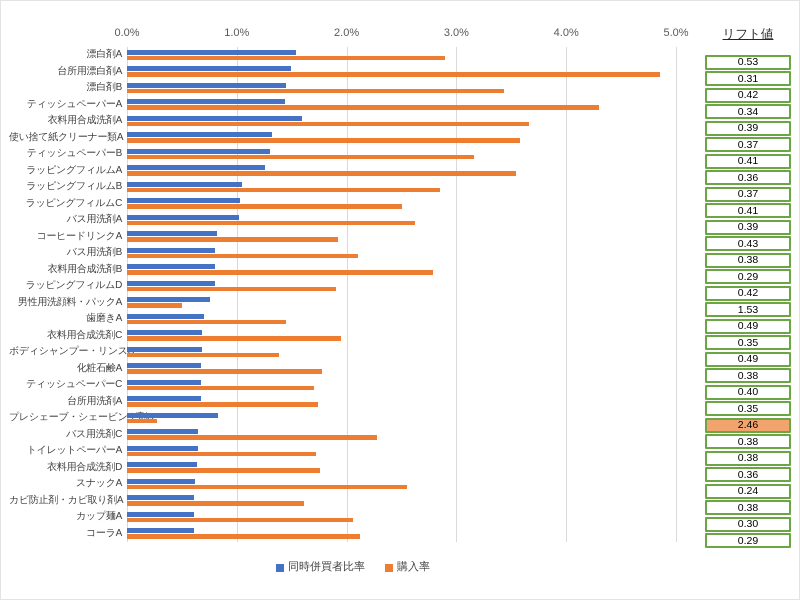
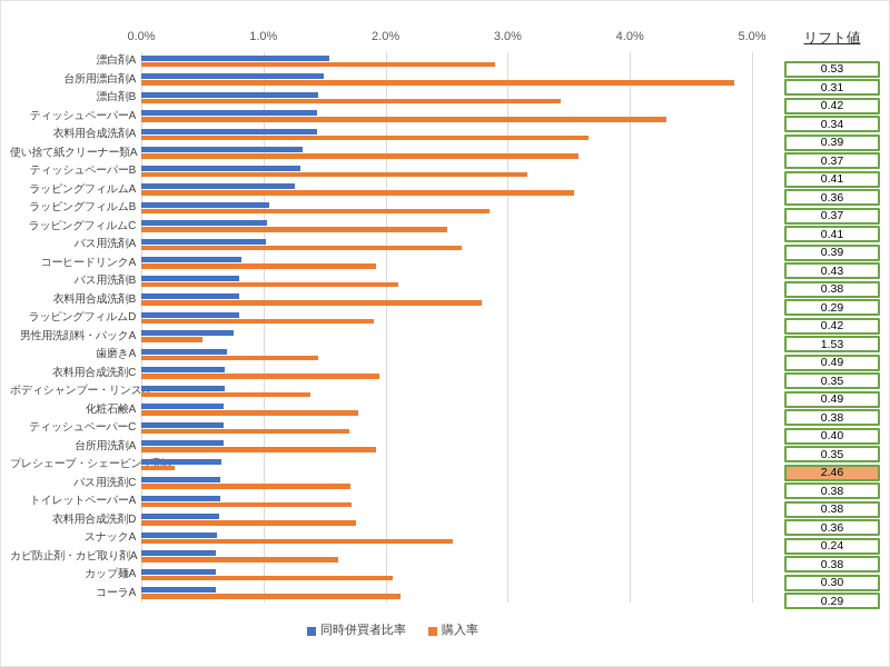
同時併買者比率/衣料用合成洗剤A: 1.59% -> 1.44%
購入率/台所用洗剤A: 1.74% -> 1.92%
同時併買者比率/プレシェーブ・シェービング剤A: 0.83% -> 0.66%
購入率/バス用洗剤C: 2.28% -> 1.71%
